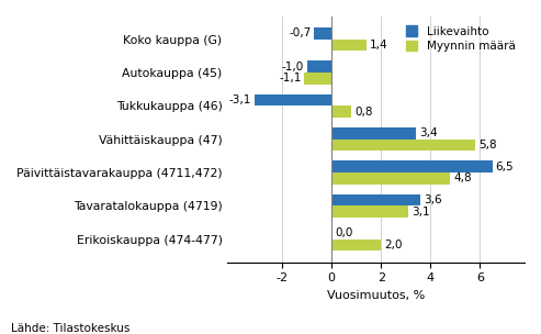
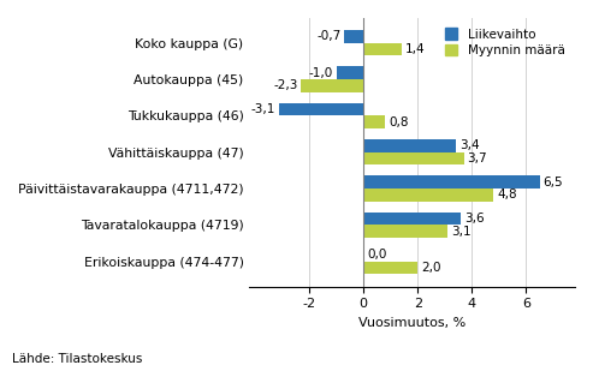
Myynnin määrä/Autokauppa (45): -1,1 -> -2,3
Myynnin määrä/Vähittäiskauppa (47): 5,8 -> 3,7
